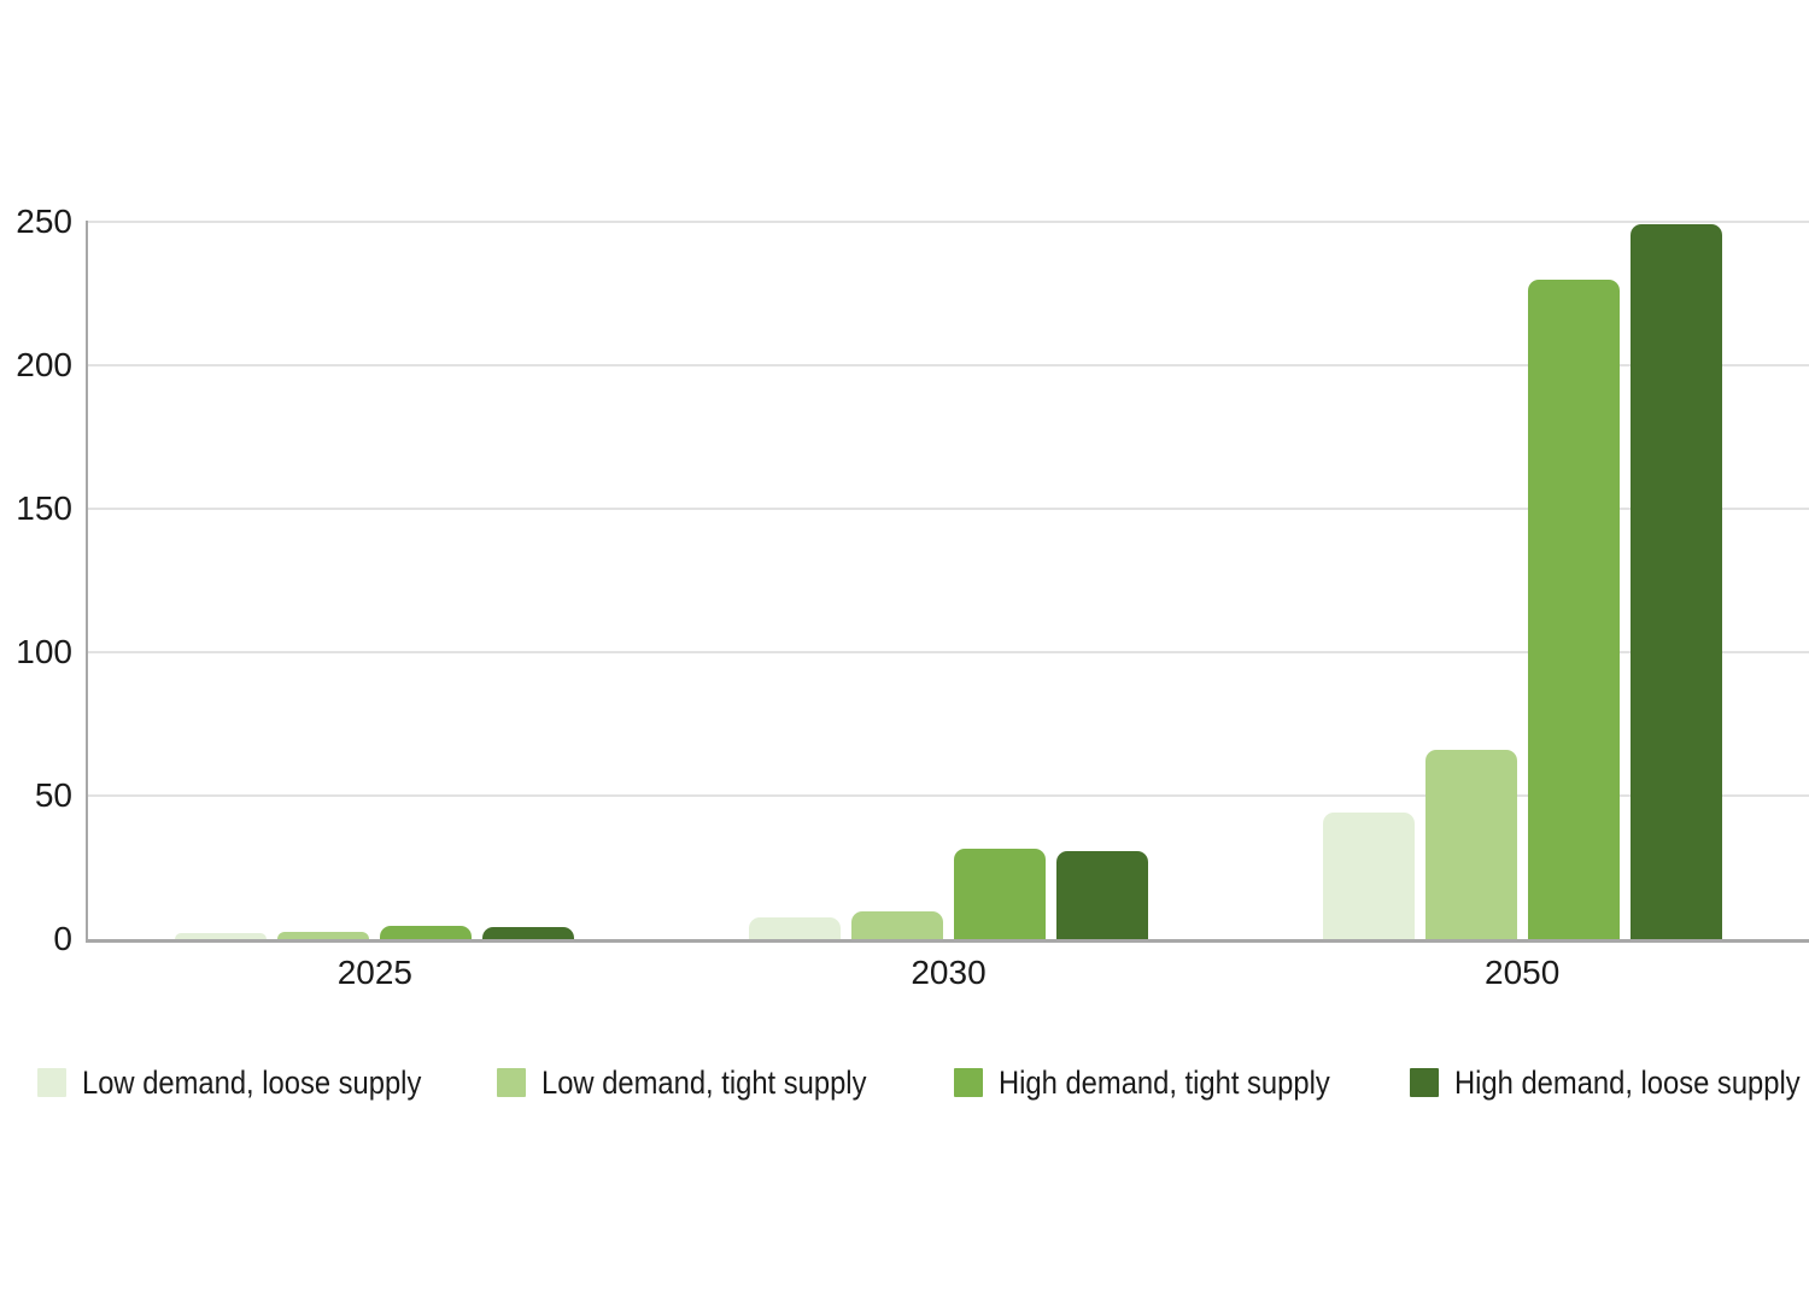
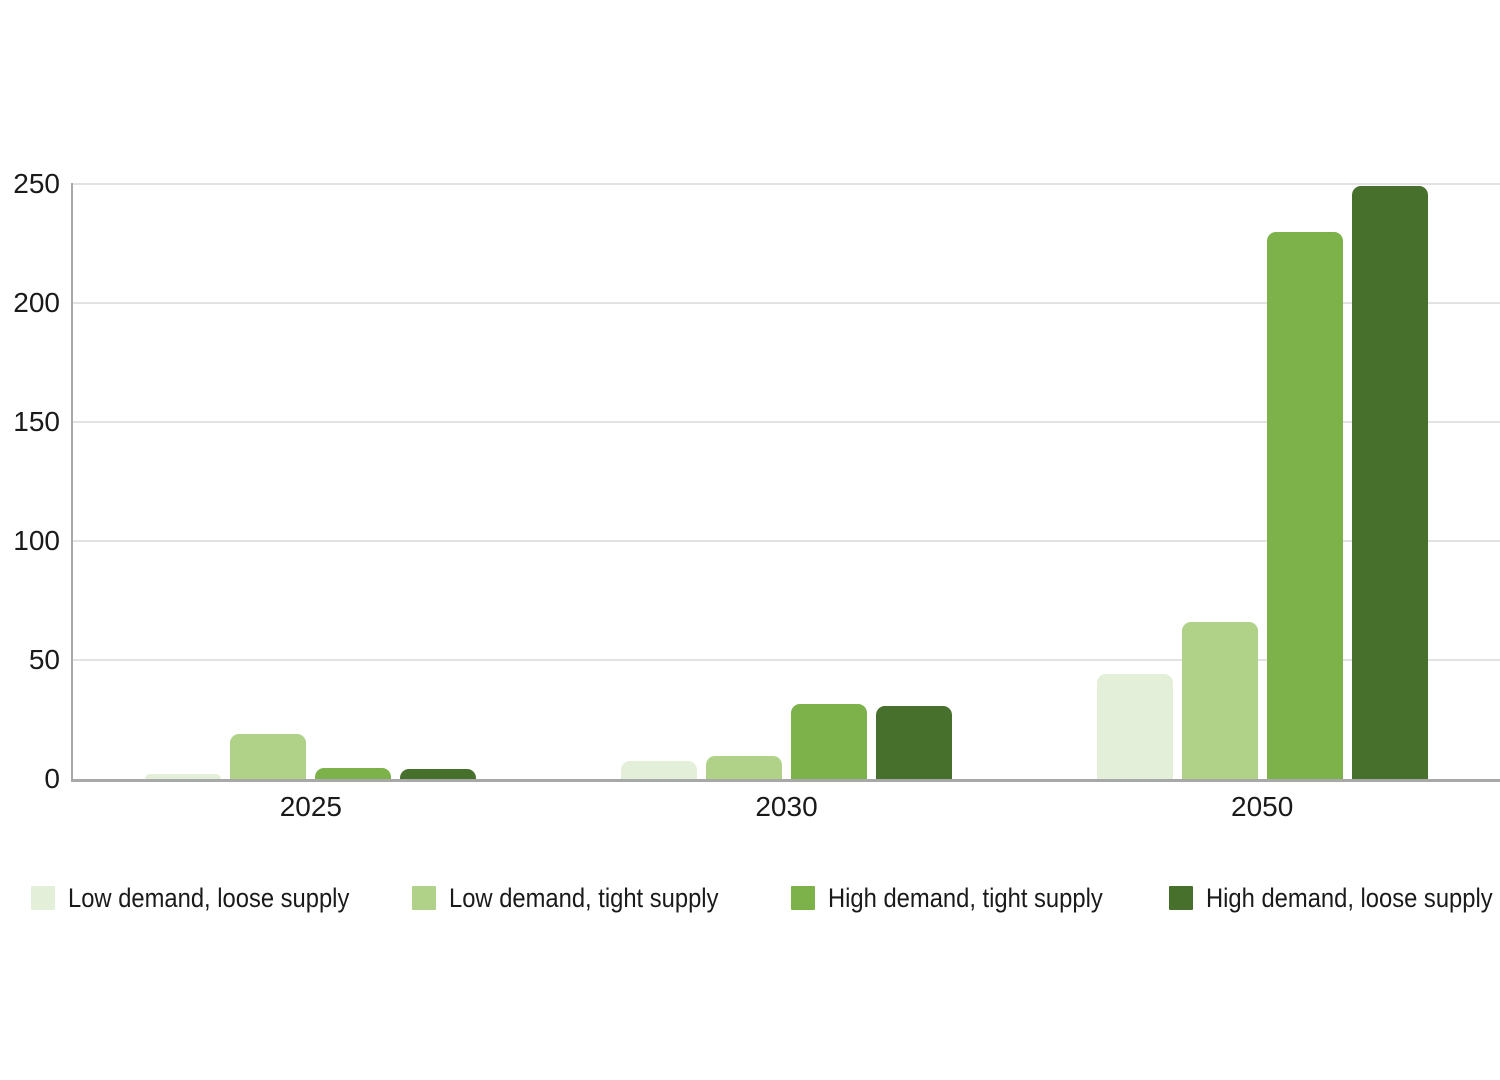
Low demand, tight supply/2025: 2 -> 19
